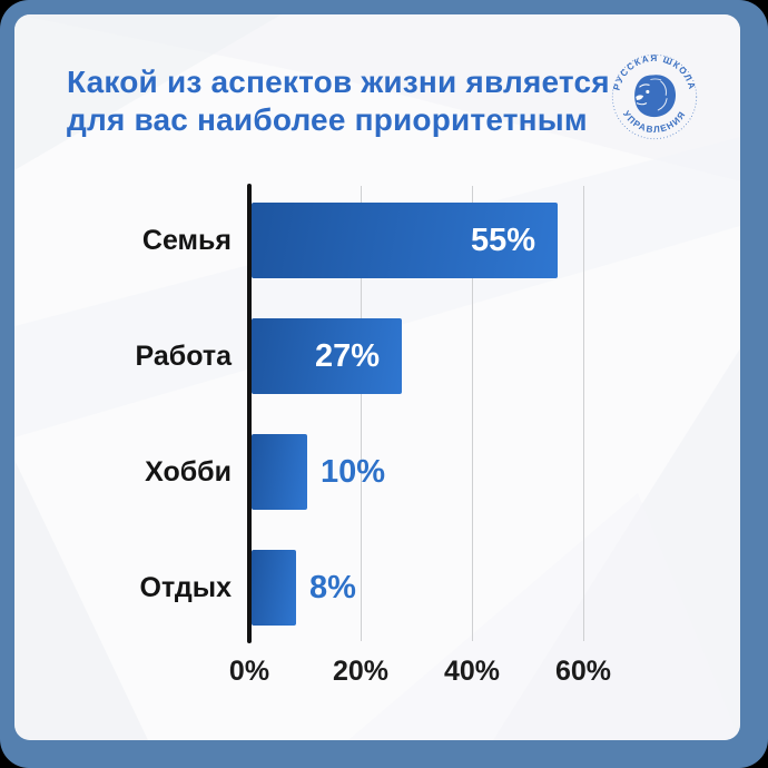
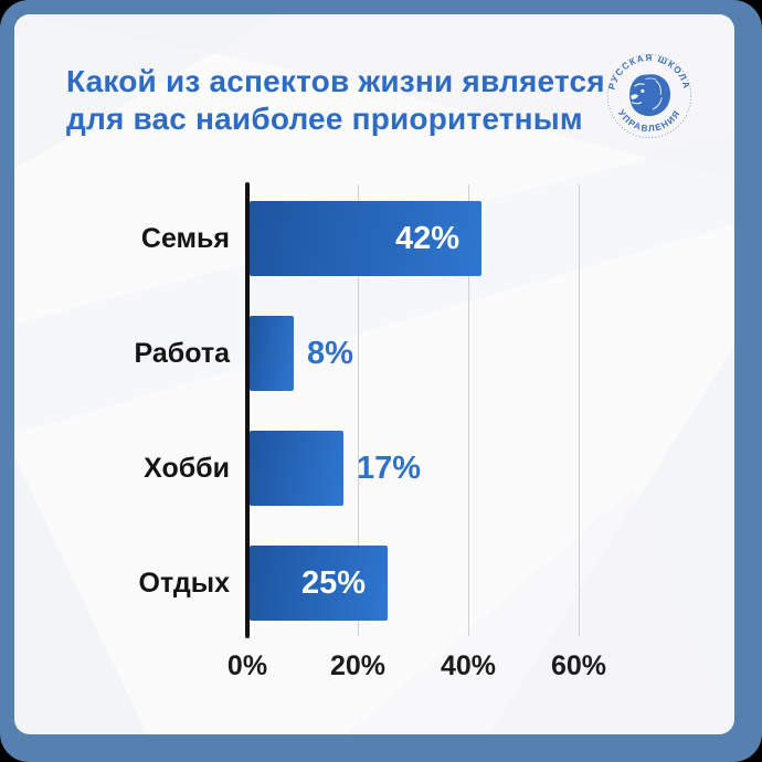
Семья: 55% -> 42%
Работа: 27% -> 8%
Хобби: 10% -> 17%
Отдых: 8% -> 25%
